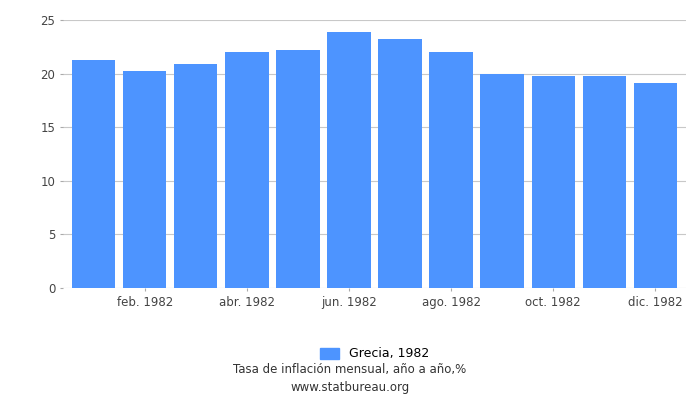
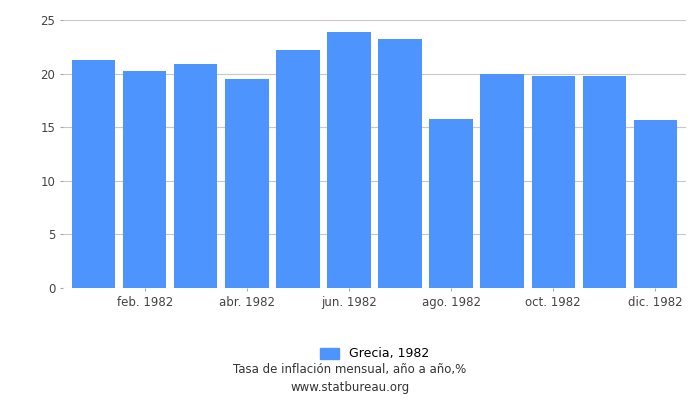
abr. 1982: 22.0 -> 19.5
ago. 1982: 22.0 -> 15.8
dic. 1982: 19.1 -> 15.7
